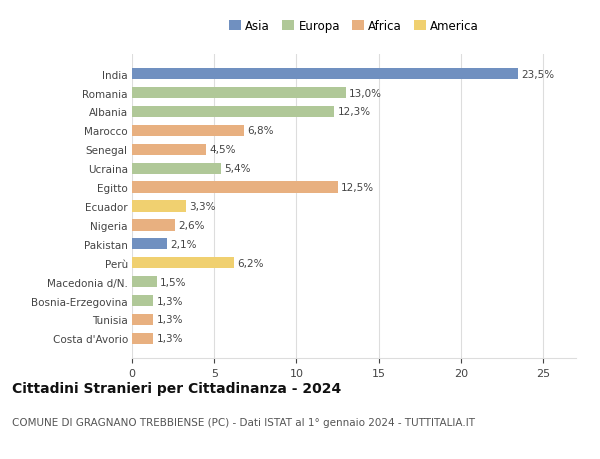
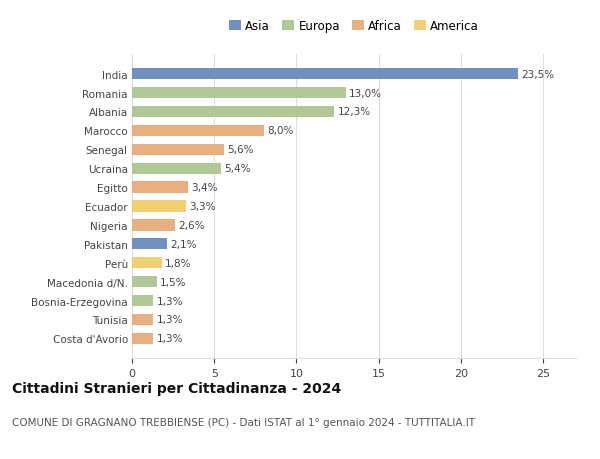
Marocco: 6,8% -> 8,0%
Senegal: 4,5% -> 5,6%
Egitto: 12,5% -> 3,4%
Perù: 6,2% -> 1,8%
